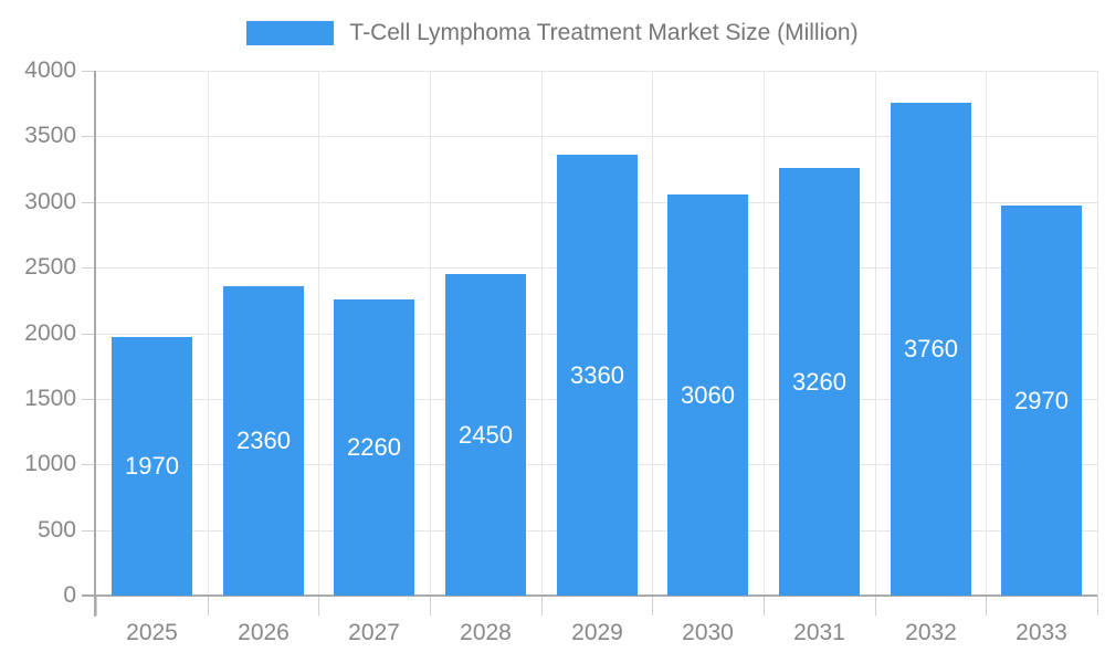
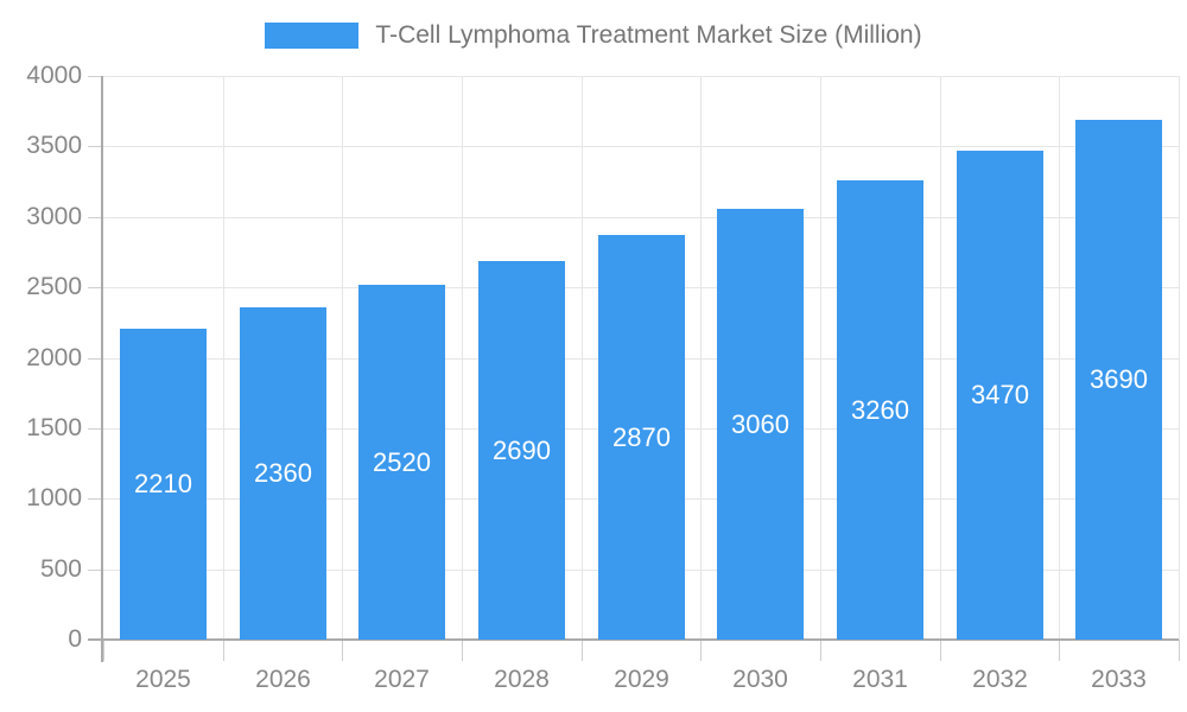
2025: 1970 -> 2210
2027: 2260 -> 2520
2028: 2450 -> 2690
2029: 3360 -> 2870
2032: 3760 -> 3470
2033: 2970 -> 3690
